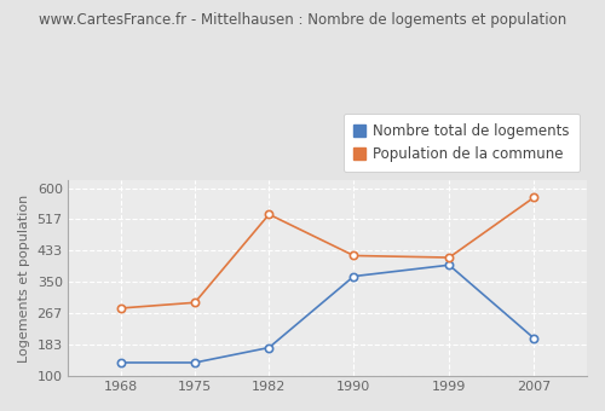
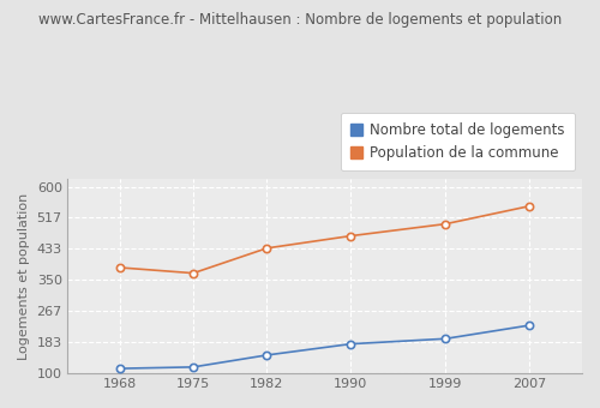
Nombre total de logements/1968: 135 -> 112
Population de la commune/1968: 280 -> 383
Nombre total de logements/1975: 135 -> 116
Population de la commune/1975: 295 -> 368
Nombre total de logements/1982: 175 -> 148
Population de la commune/1982: 530 -> 435
Nombre total de logements/1990: 365 -> 178
Population de la commune/1990: 420 -> 468
Nombre total de logements/1999: 395 -> 192
Population de la commune/1999: 415 -> 500
Nombre total de logements/2007: 200 -> 228
Population de la commune/2007: 575 -> 548
